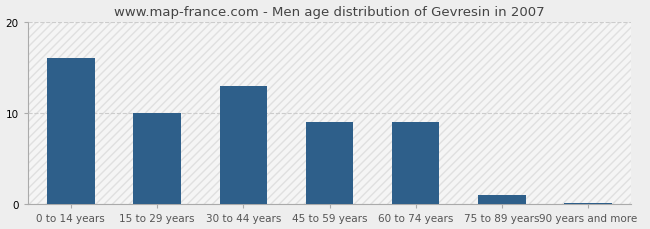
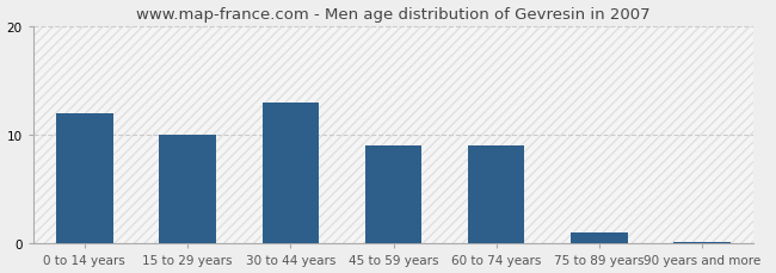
0 to 14 years: 16.0 -> 12.0
